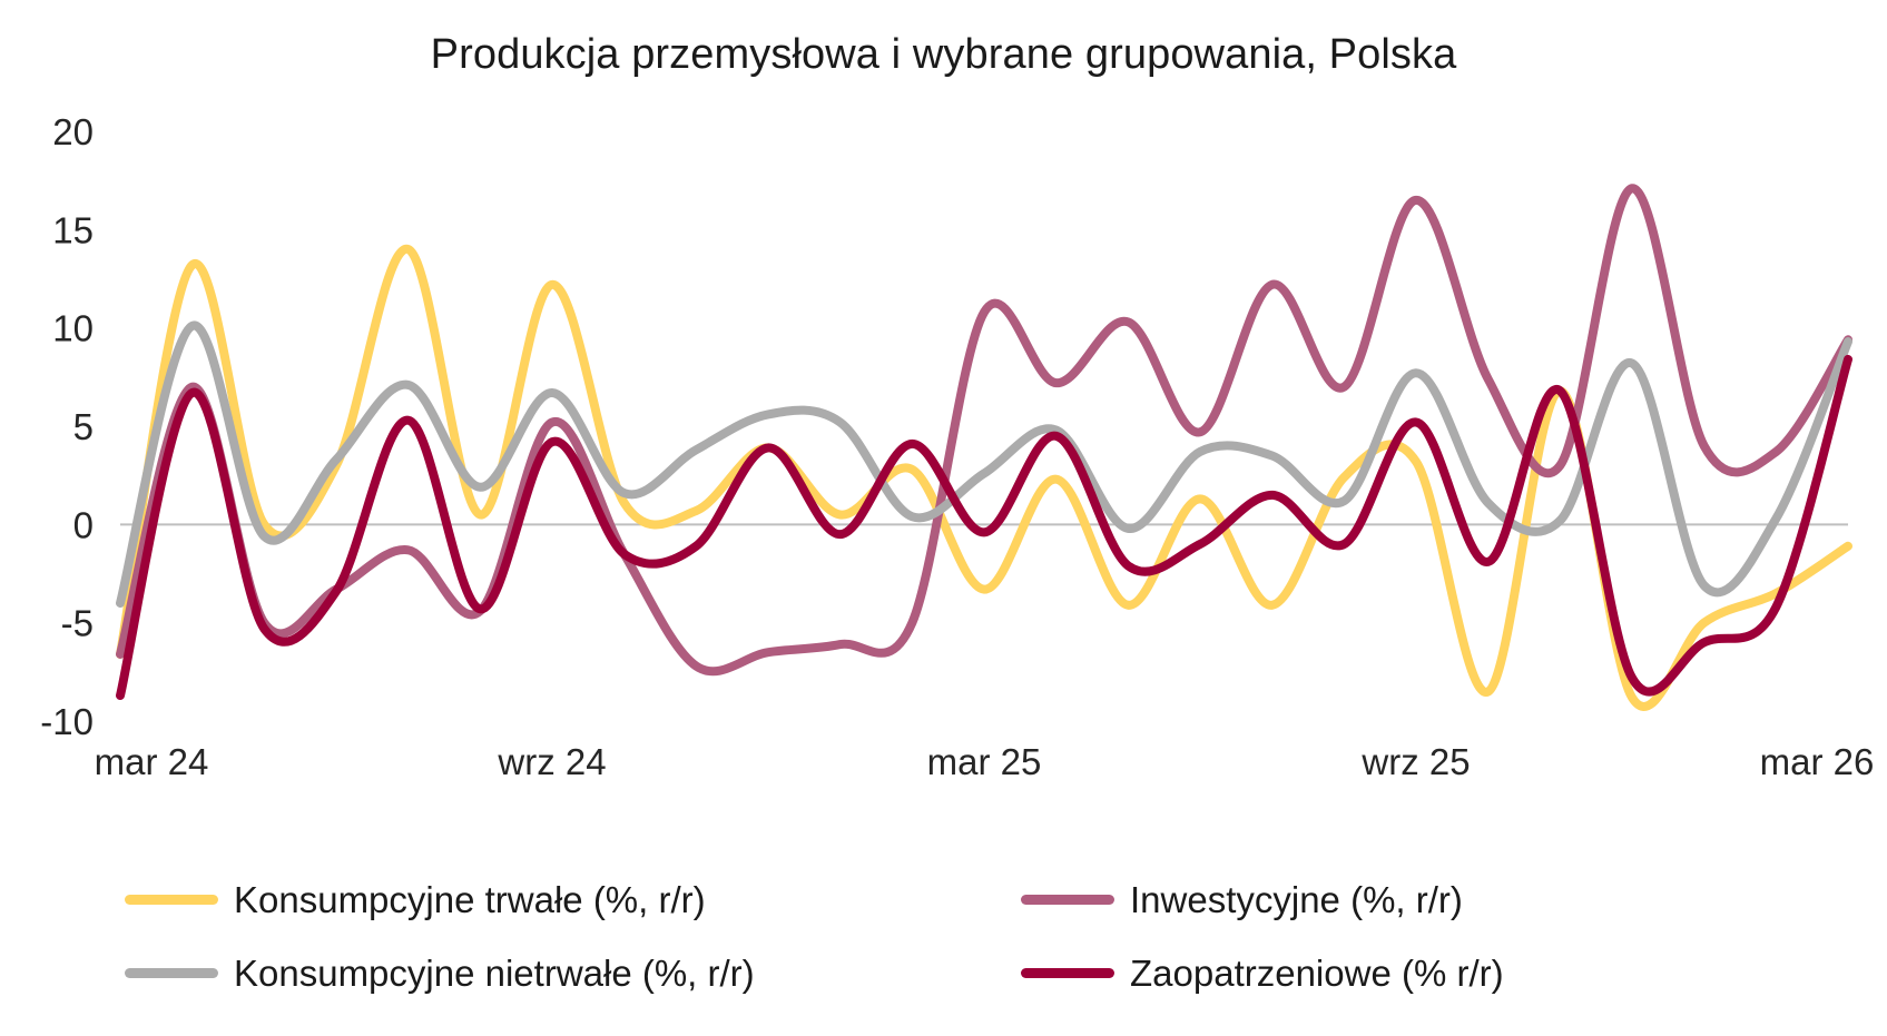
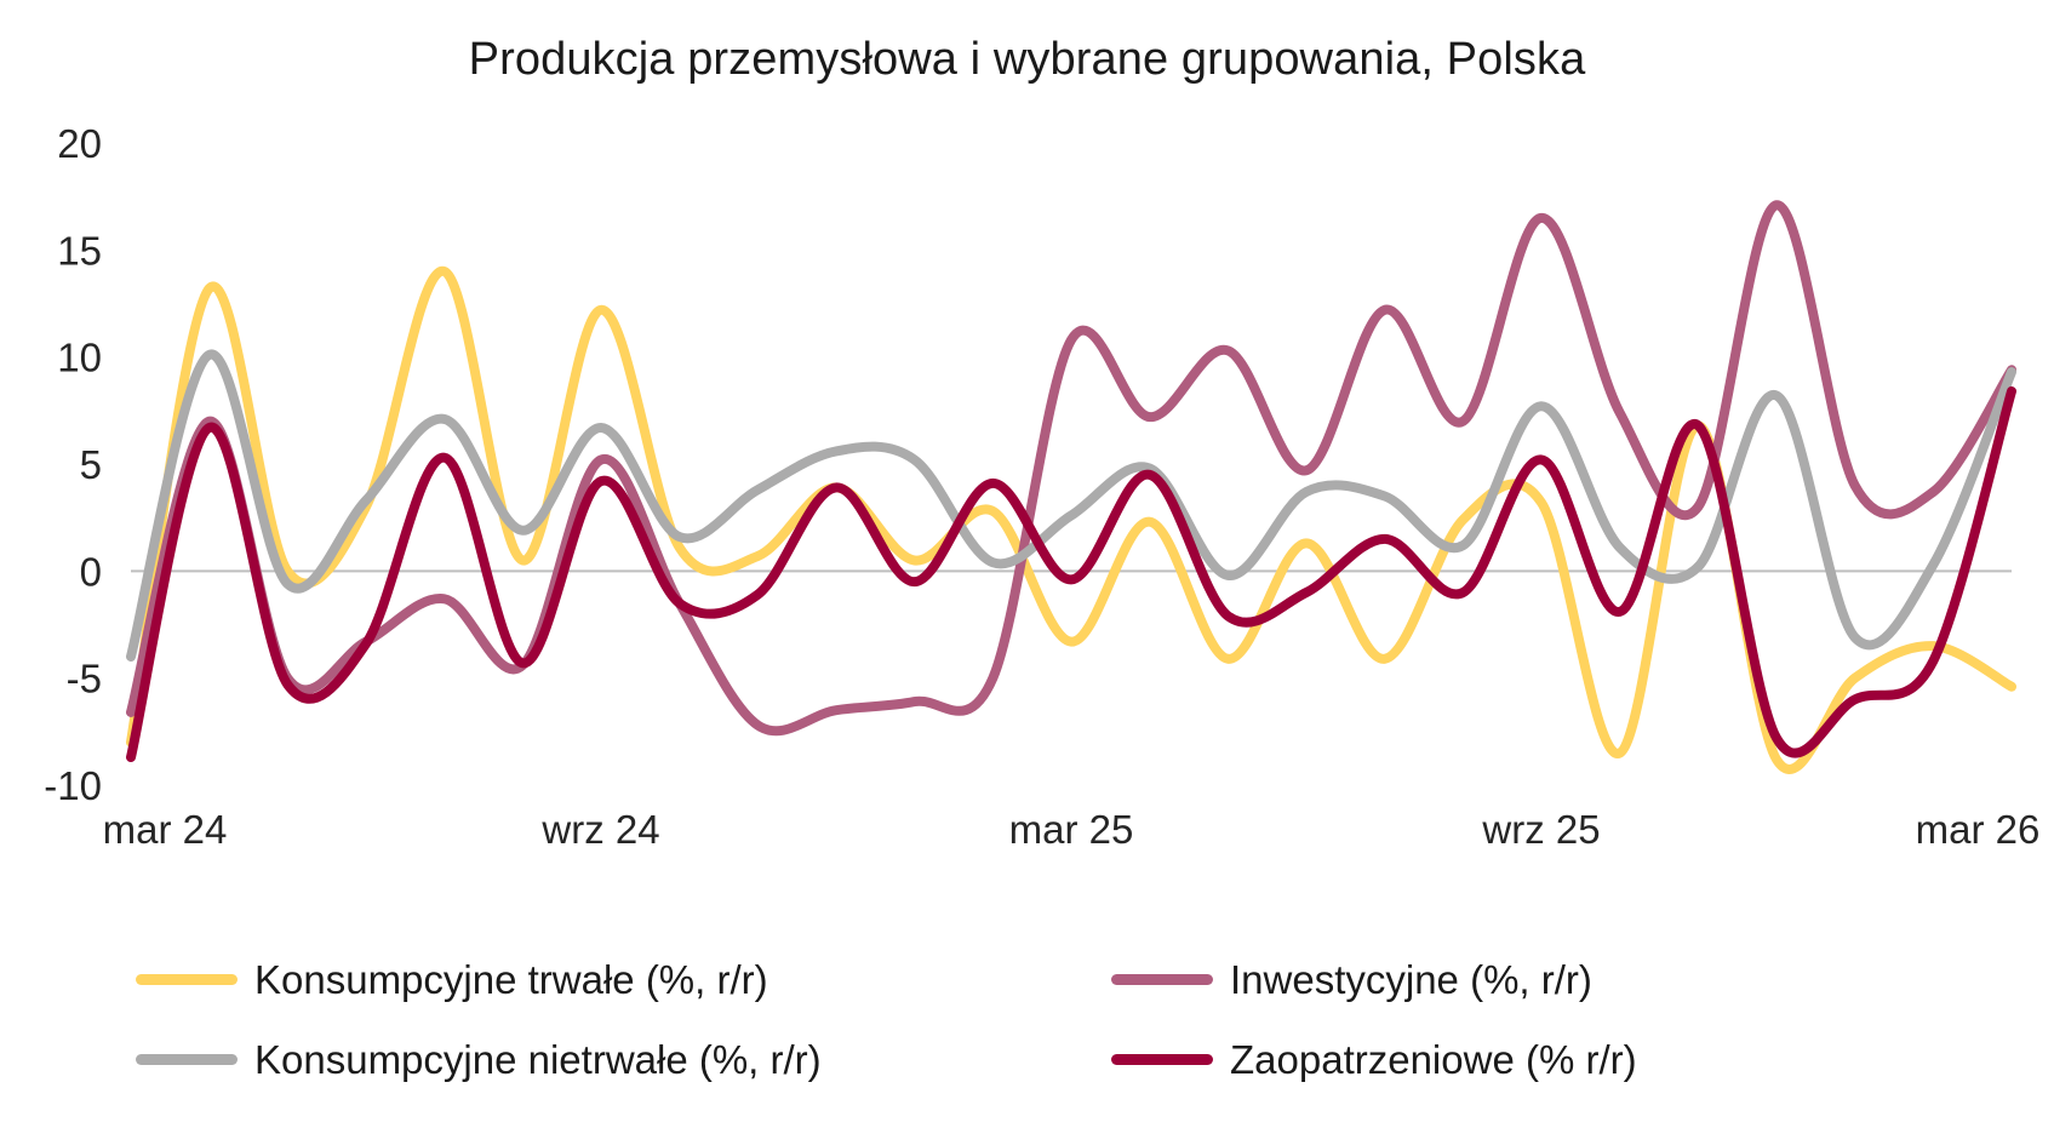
Konsumpcyjne trwałe (%, r/r)/mar 24: -6.6 -> -8.0
Konsumpcyjne trwałe (%, r/r)/mar 26: -1.1 -> -5.4
